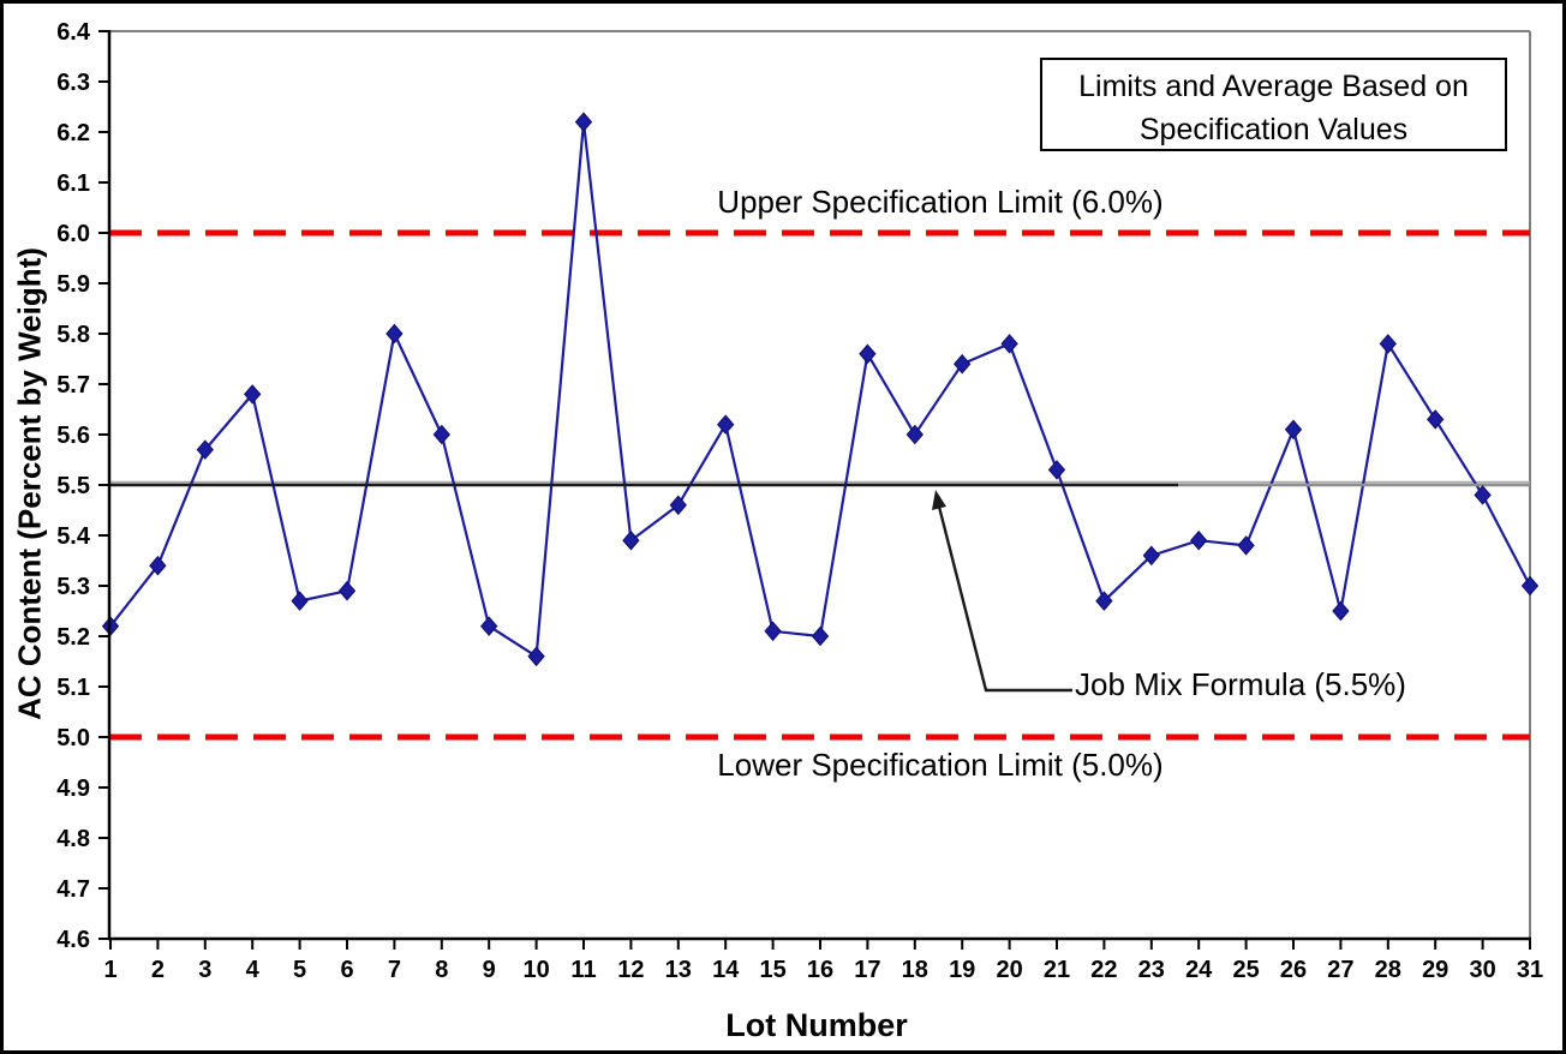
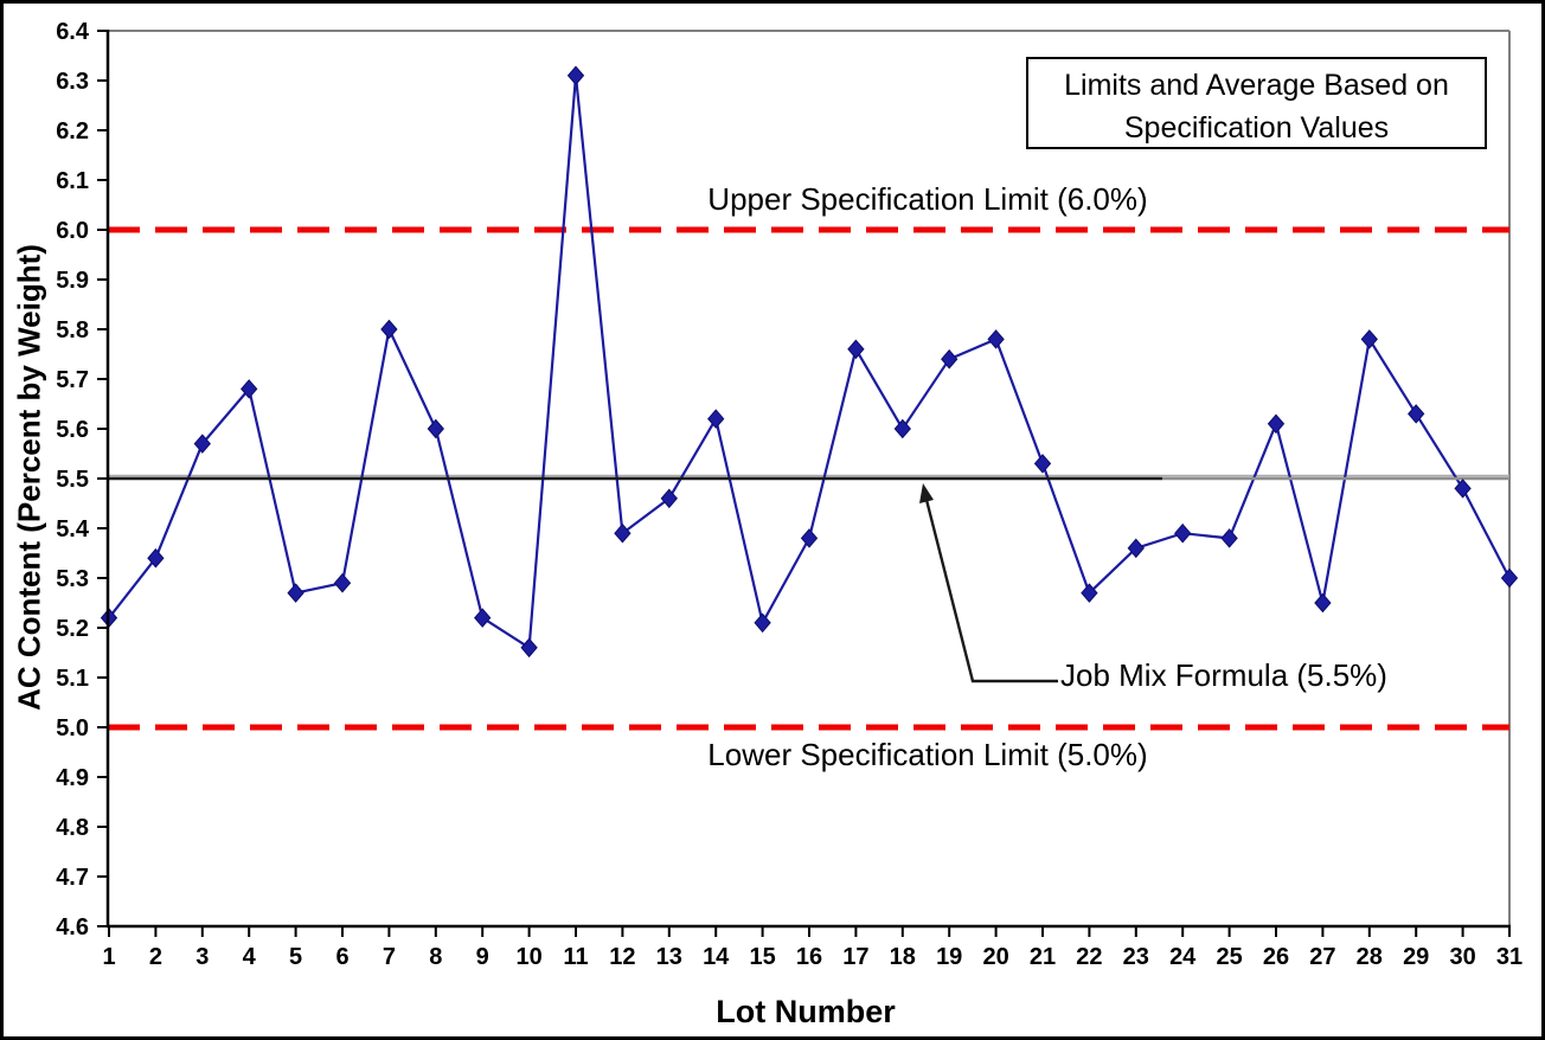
11: 6.22 -> 6.31
16: 5.20 -> 5.38
